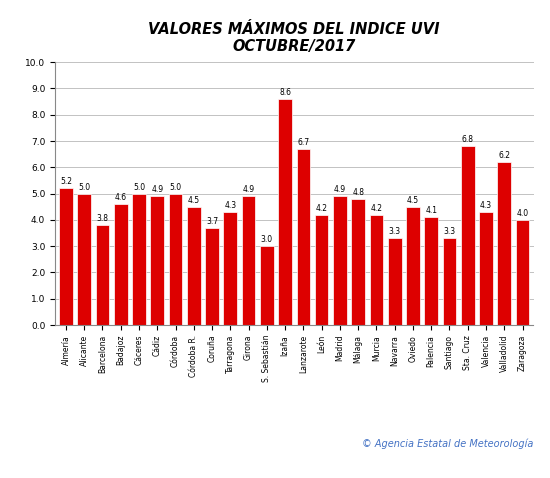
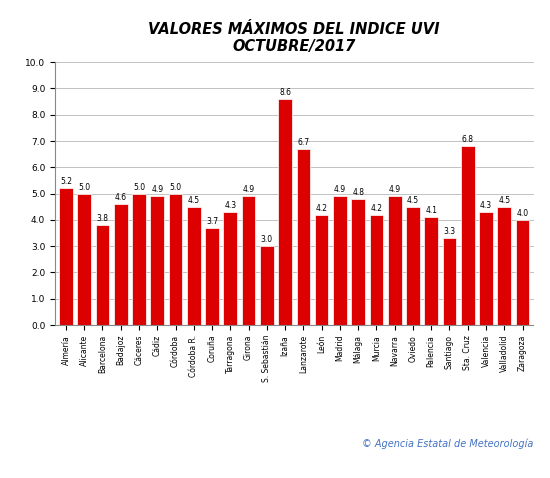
Navarra: 3.3 -> 4.9
Valladolid: 6.2 -> 4.5
